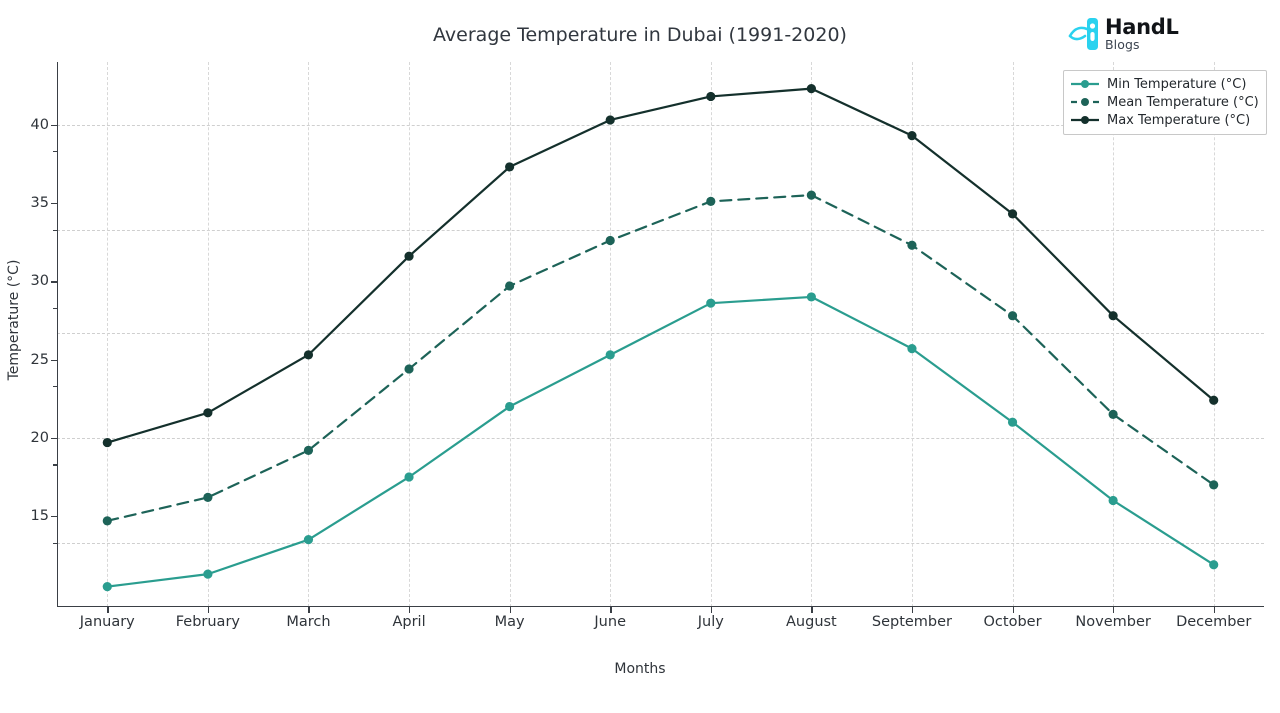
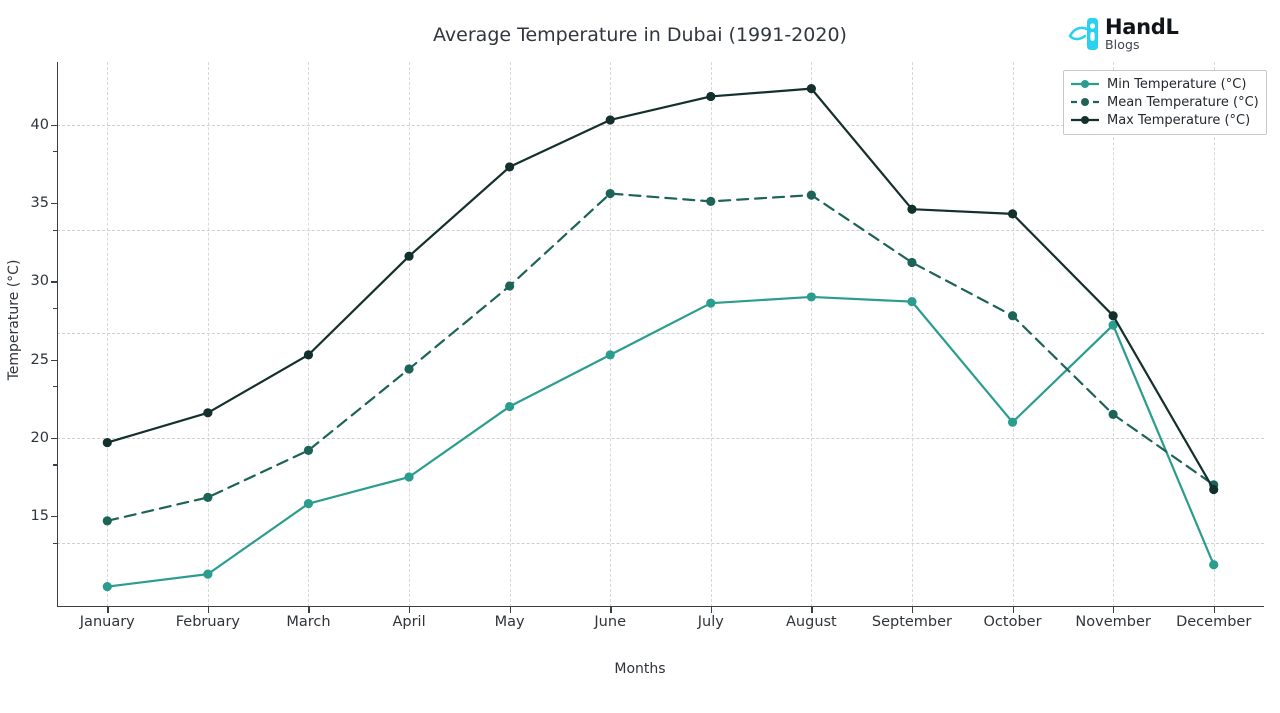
Min Temperature (°C)/March: 13.5 -> 15.8
Mean Temperature (°C)/June: 32.6 -> 35.6
Min Temperature (°C)/September: 25.7 -> 28.7
Mean Temperature (°C)/September: 32.3 -> 31.2
Max Temperature (°C)/September: 39.3 -> 34.6
Min Temperature (°C)/November: 16.0 -> 27.2
Max Temperature (°C)/December: 22.4 -> 16.7
